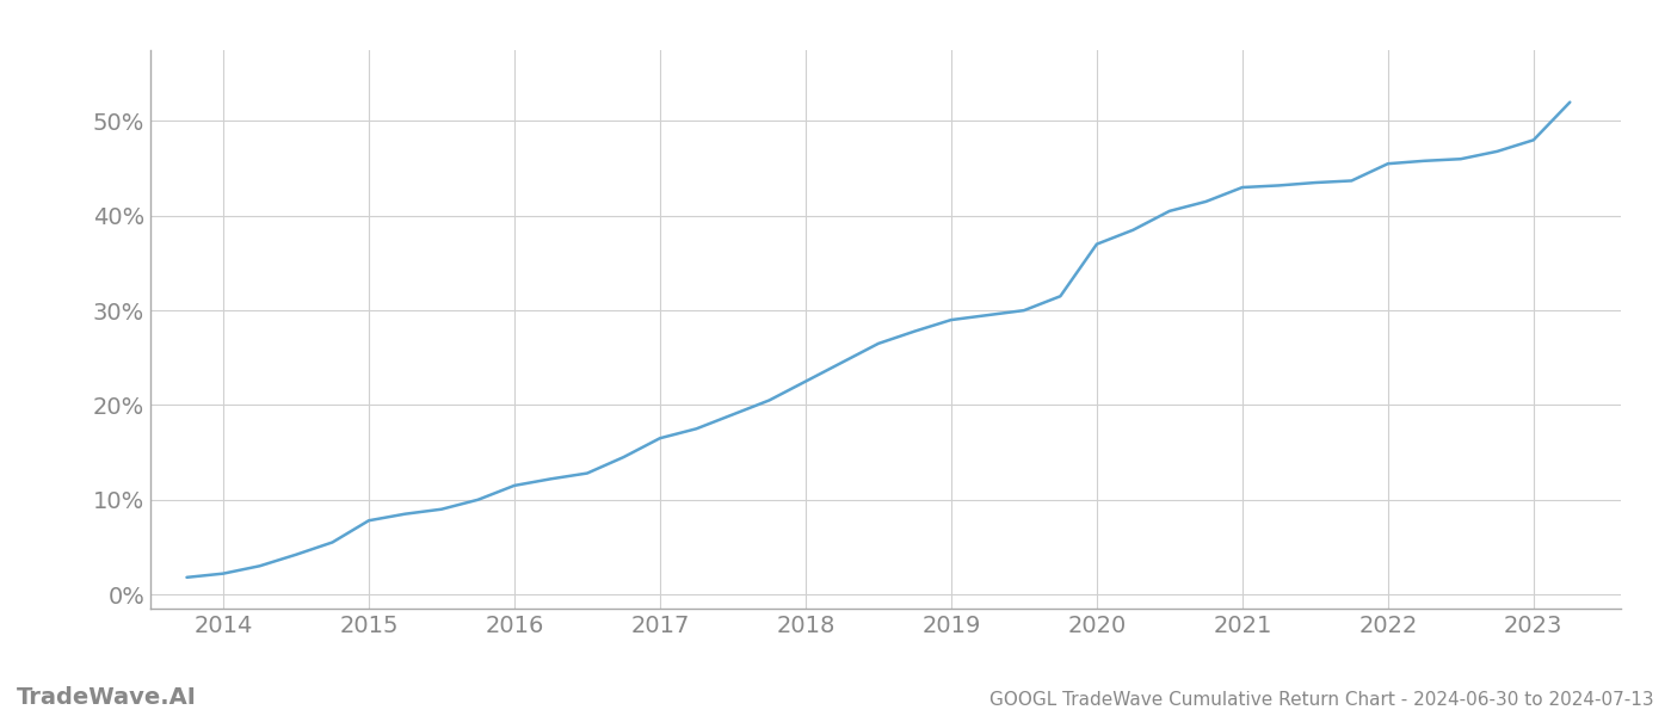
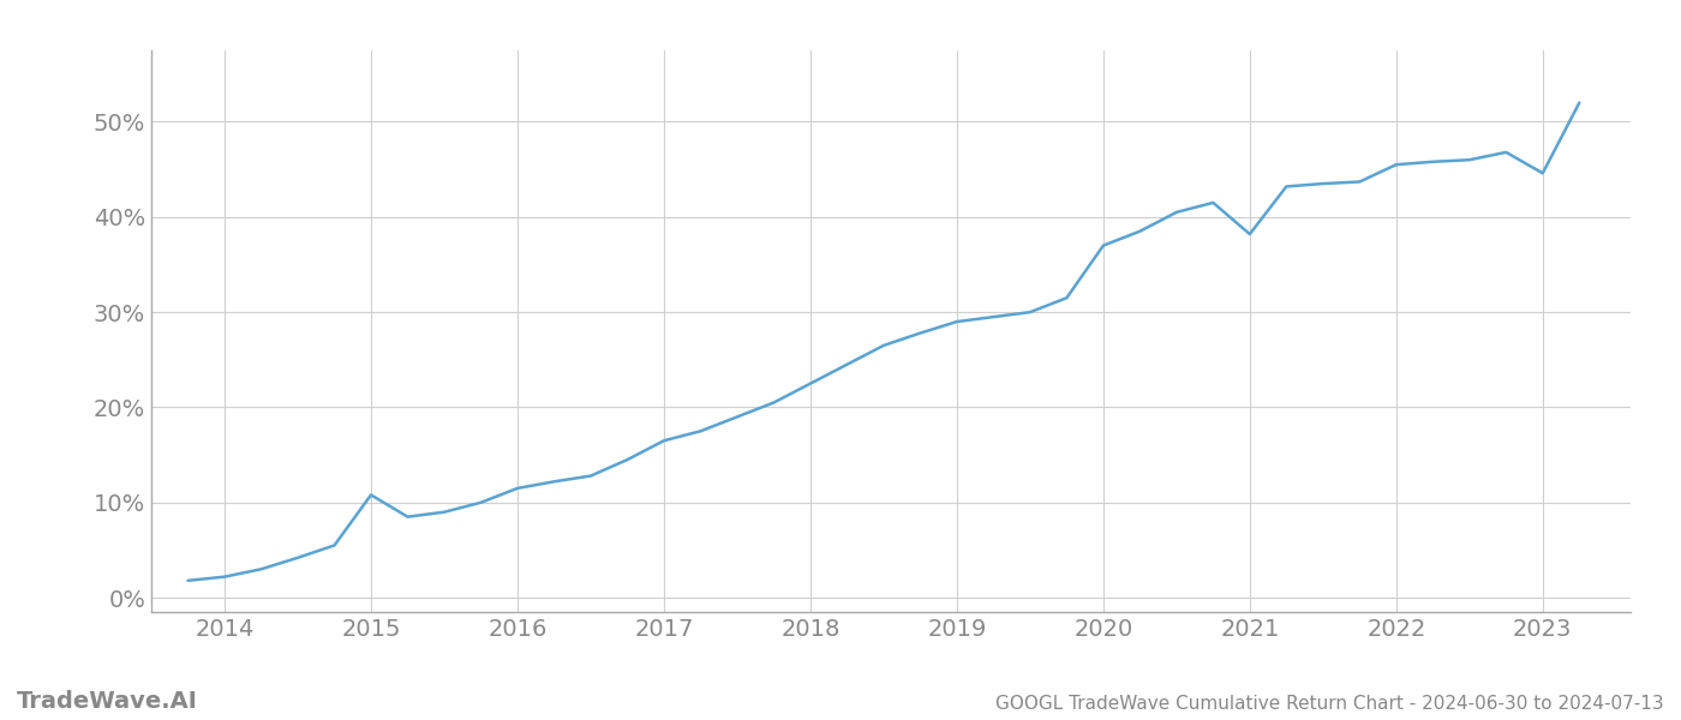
2015: 7.8% -> 10.8%
2021: 43.0% -> 38.2%
2023: 48.0% -> 44.6%
